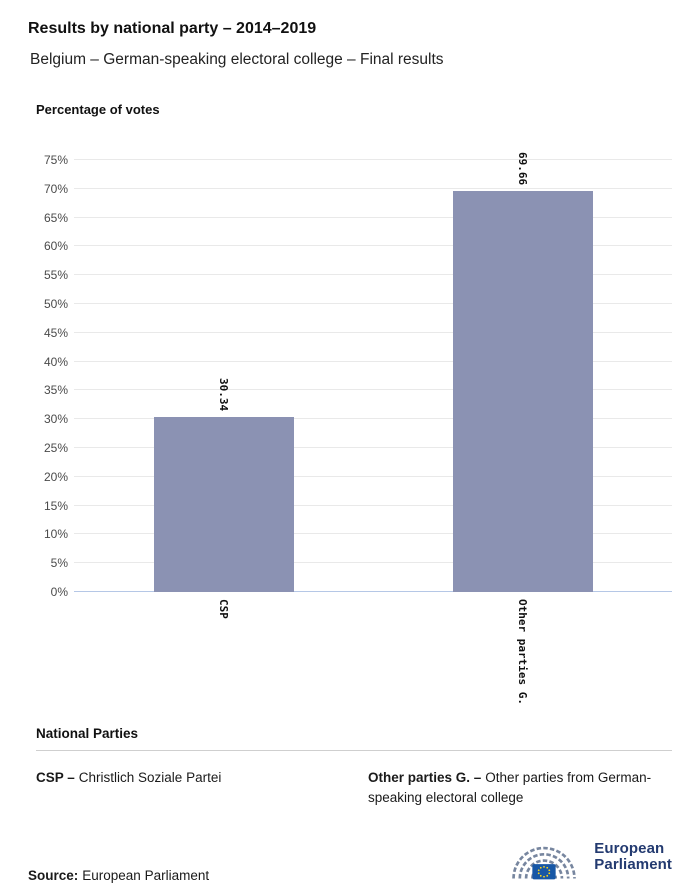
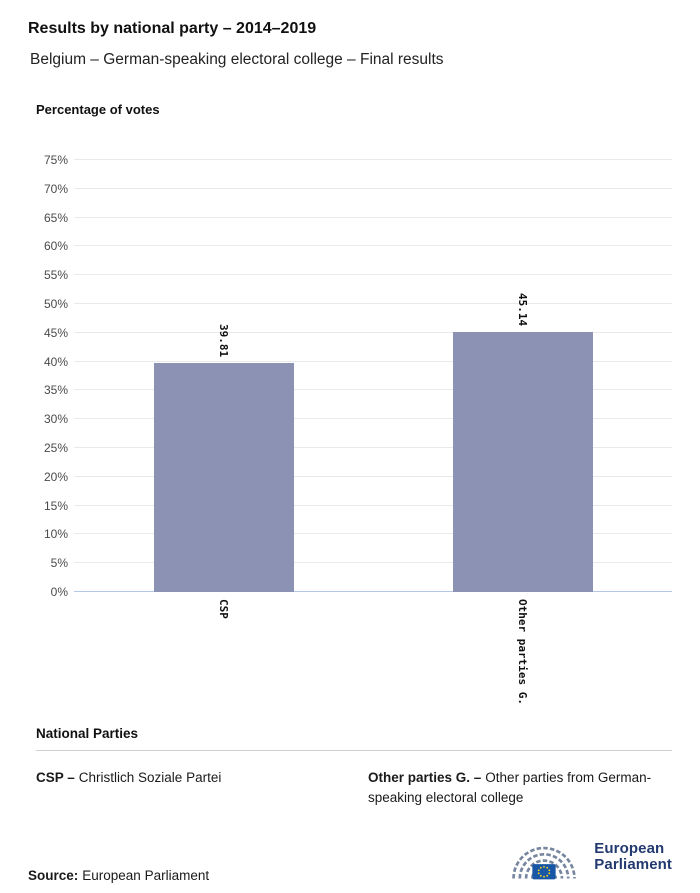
CSP: 30.34 -> 39.81
Other parties G.: 69.66 -> 45.14
